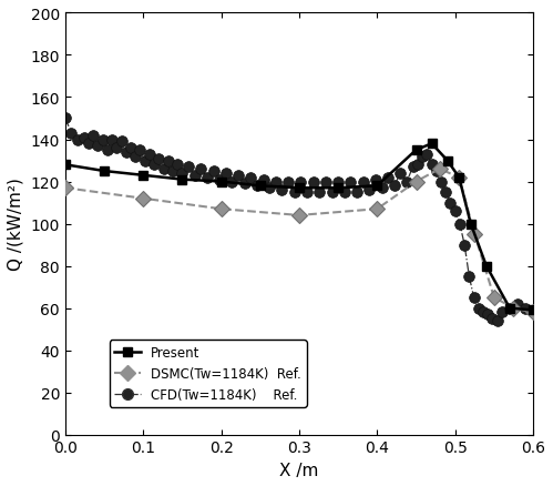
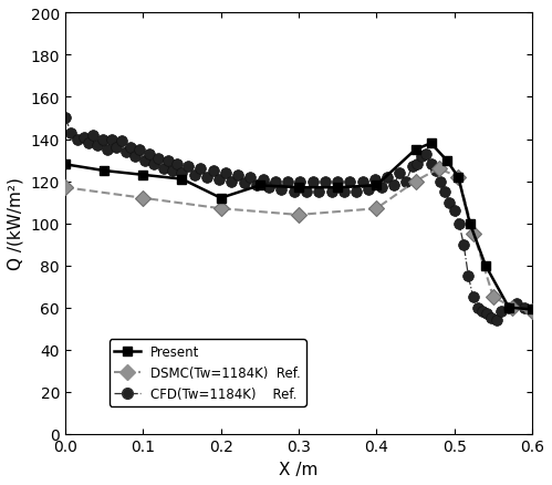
Present/0.2: 120 -> 112
